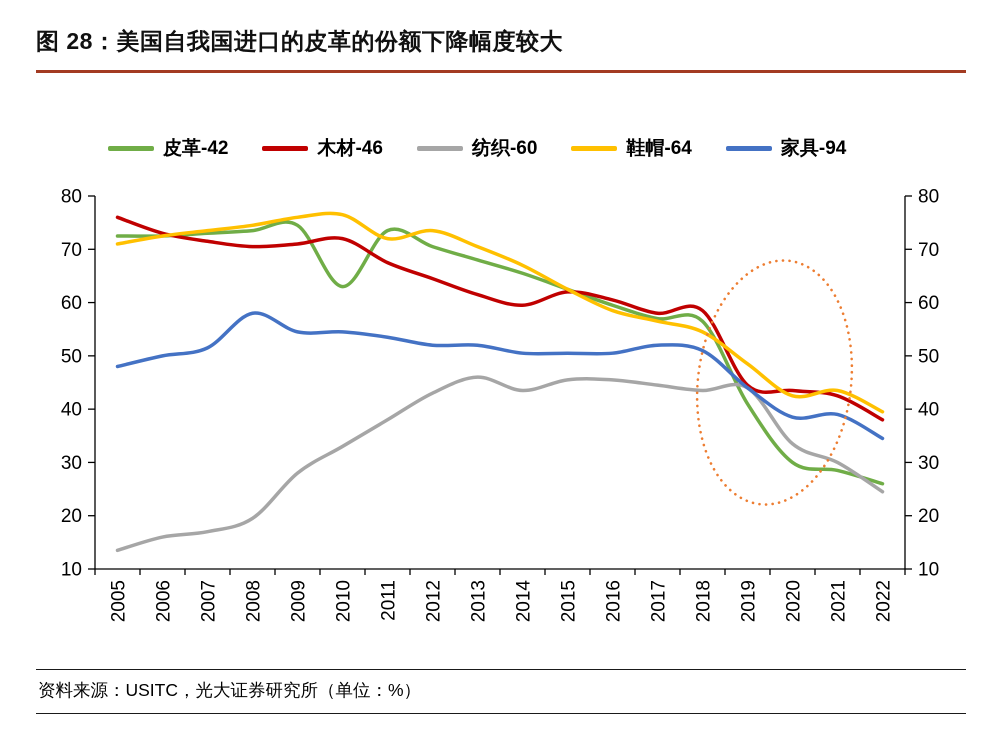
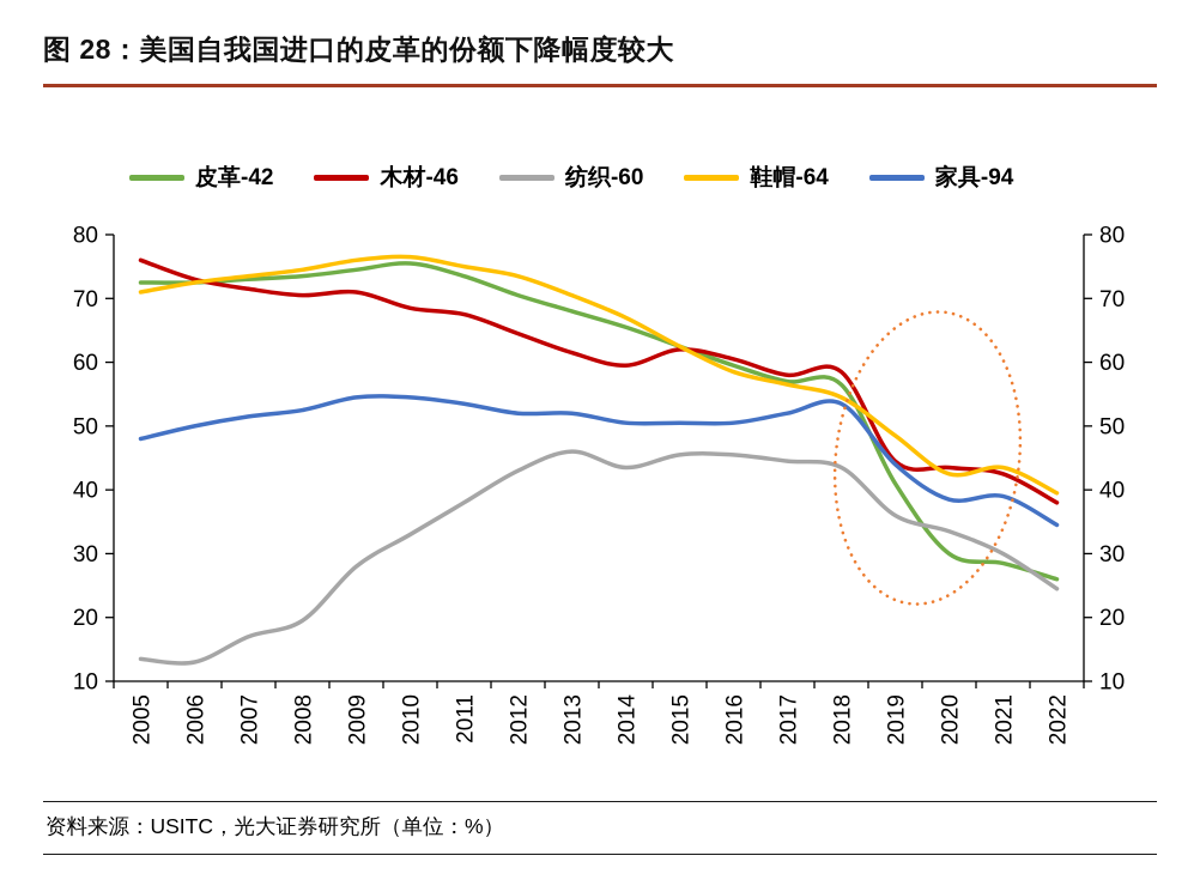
纺织-60/2006: 16 -> 13
家具-94/2008: 58 -> 52
皮革-42/2010: 63 -> 76
木材-46/2010: 72 -> 68
鞋帽-64/2011: 72 -> 75
家具-94/2018: 51 -> 54
纺织-60/2019: 44 -> 36
